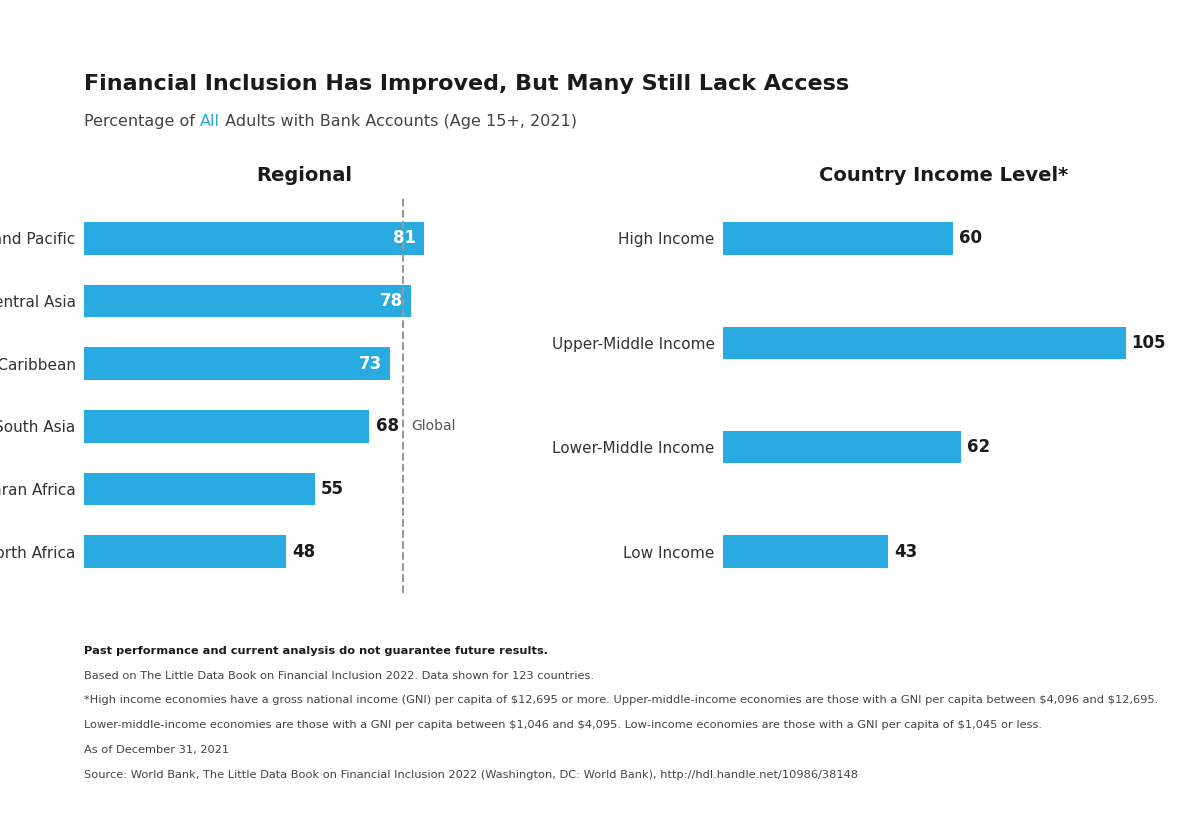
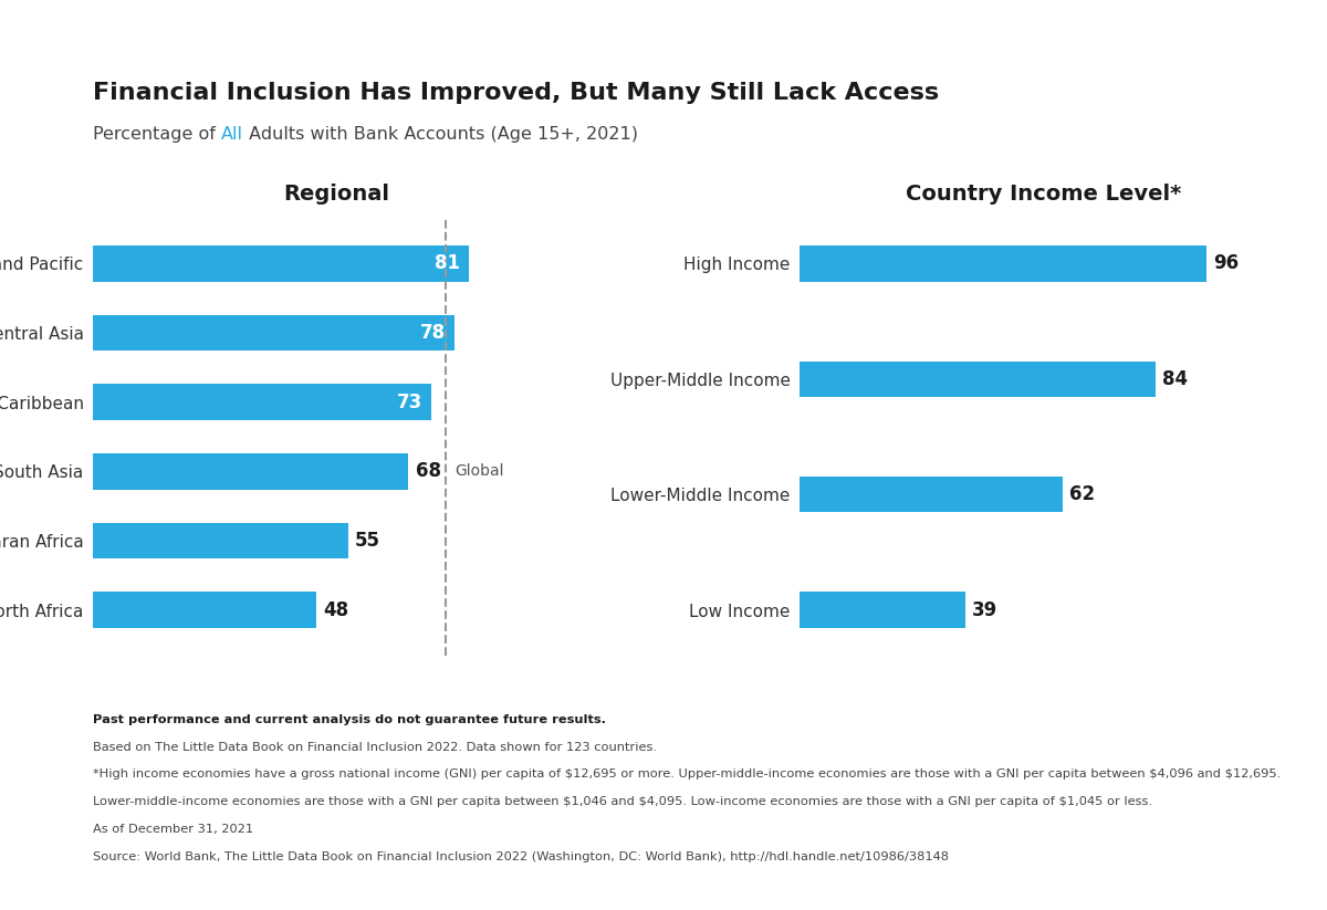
Country Income Level*/High Income: 60 -> 96
Country Income Level*/Upper-Middle Income: 105 -> 84
Country Income Level*/Low Income: 43 -> 39
